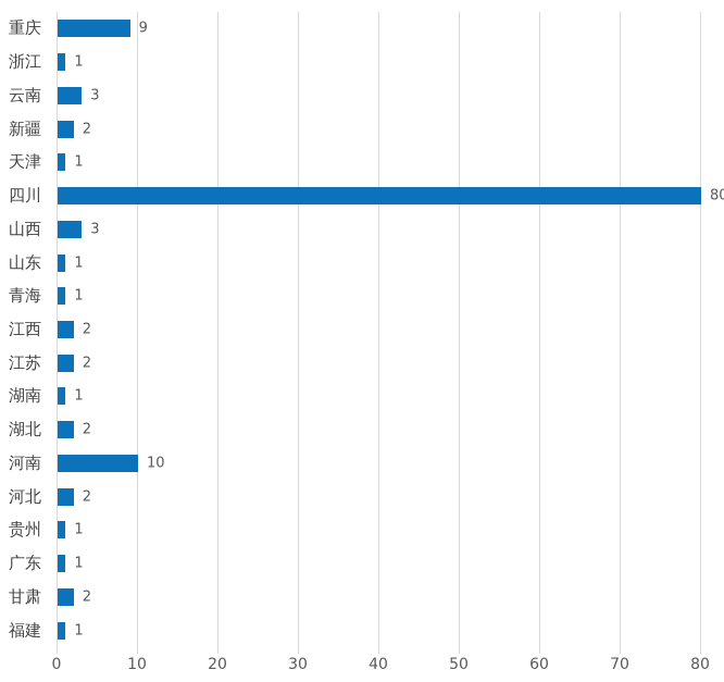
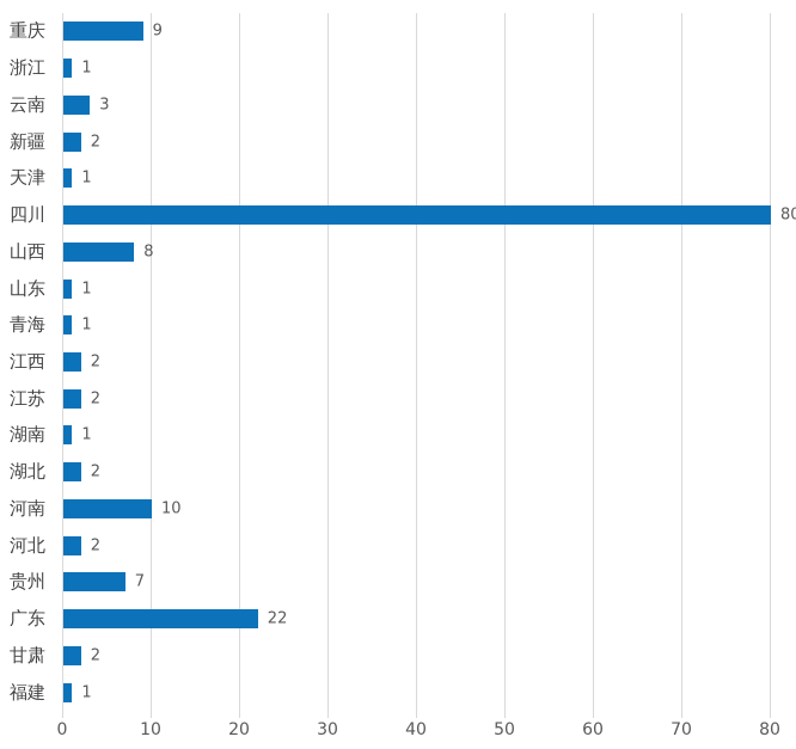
山西: 3 -> 8
贵州: 1 -> 7
广东: 1 -> 22
